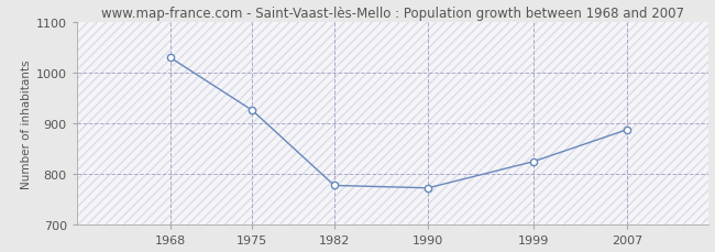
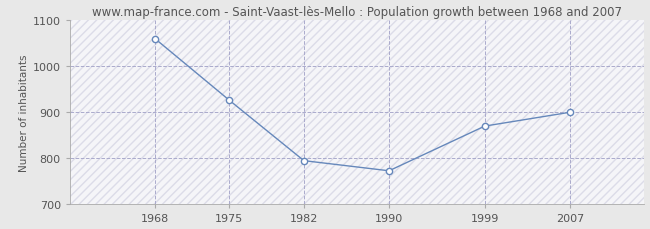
1968: 1030 -> 1060
1982: 778 -> 795
1999: 825 -> 870
2007: 888 -> 900
